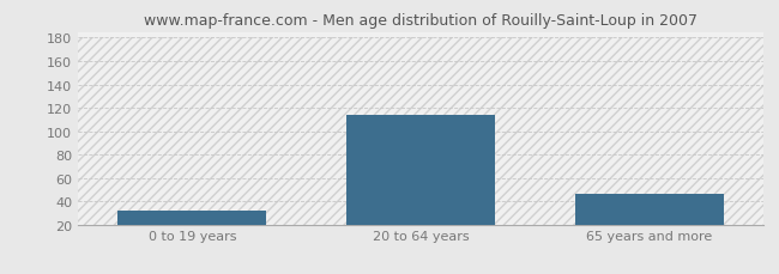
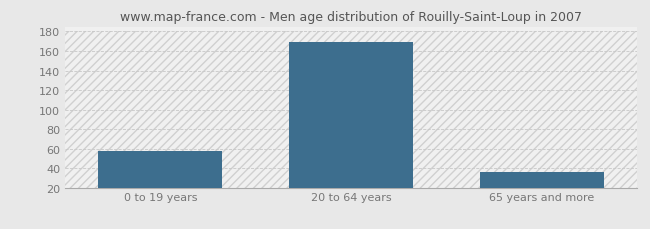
0 to 19 years: 32 -> 57
20 to 64 years: 114 -> 169
65 years and more: 46 -> 36
